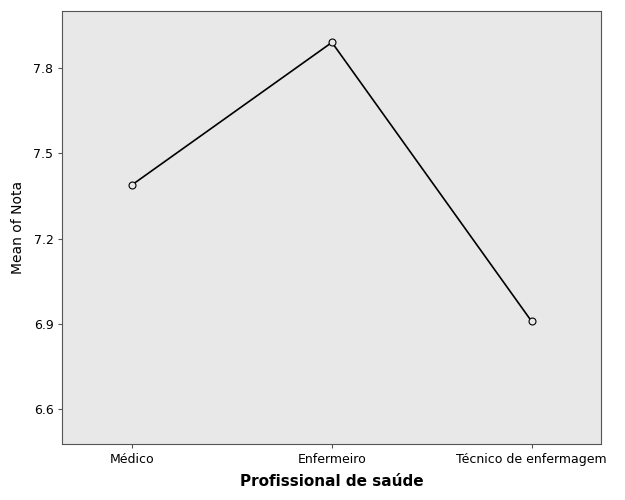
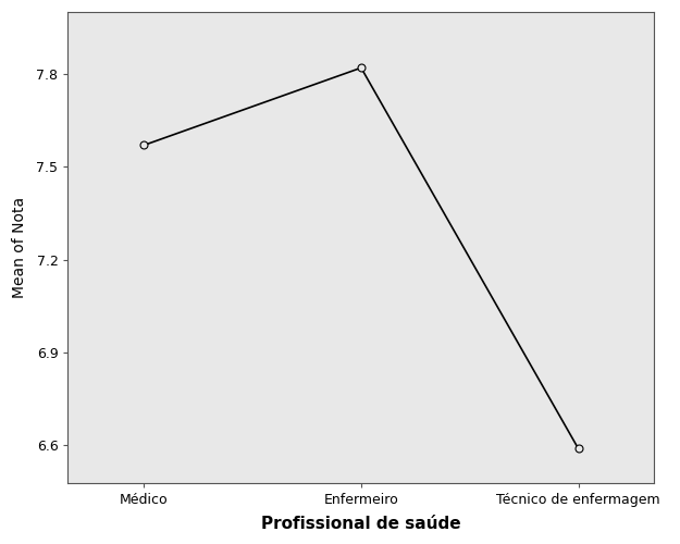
Médico: 7.39 -> 7.57
Enfermeiro: 7.89 -> 7.82
Técnico de enfermagem: 6.91 -> 6.59
